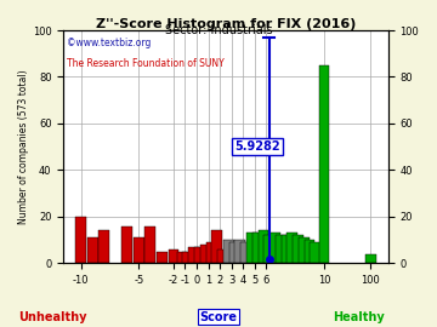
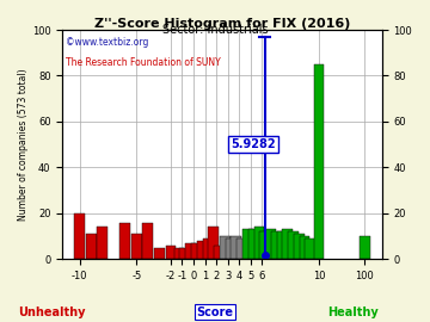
100: 4 -> 10
